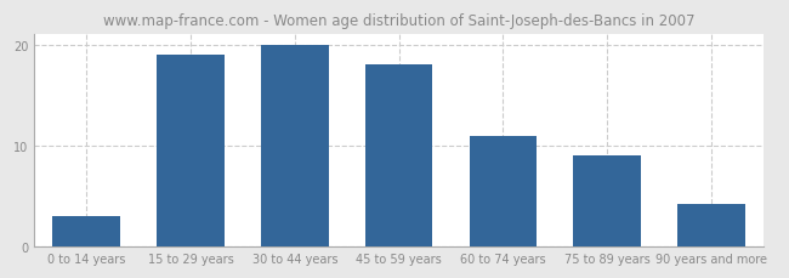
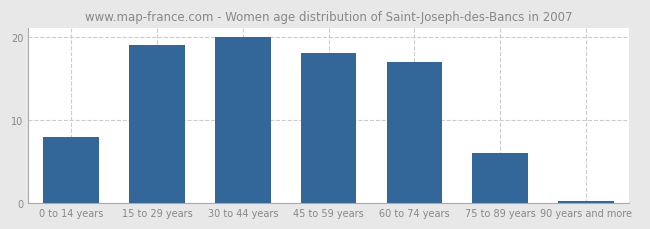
0 to 14 years: 3.0 -> 8.0
60 to 74 years: 11.0 -> 17.0
75 to 89 years: 9.0 -> 6.0
90 years and more: 4.2 -> 0.3
